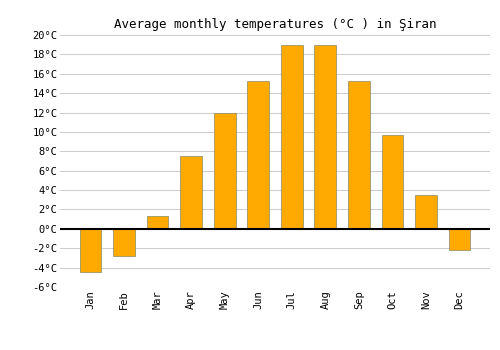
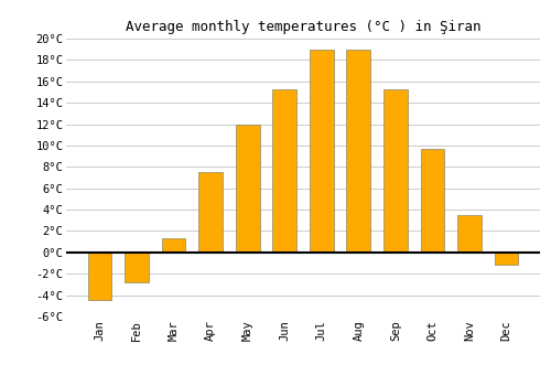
Dec: -2.2°C -> -1.2°C
